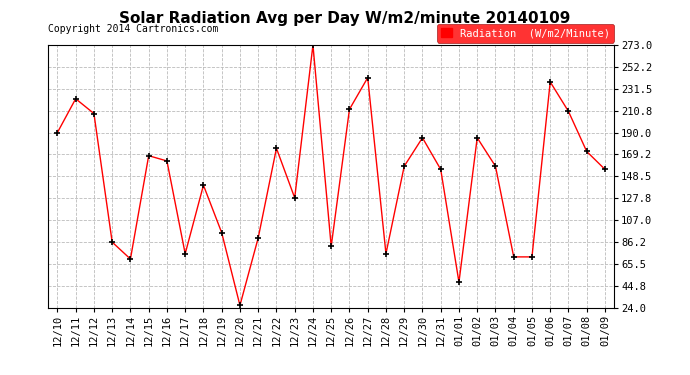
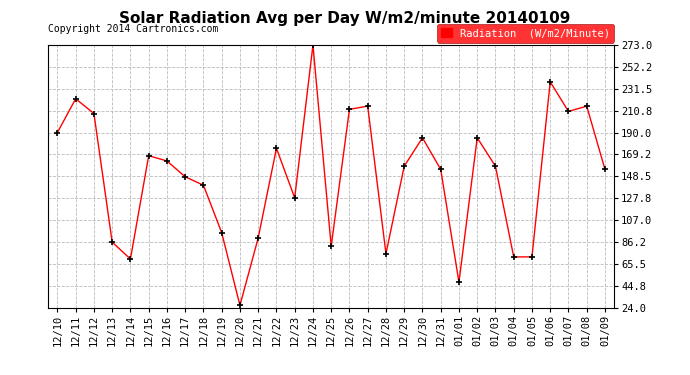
12/17: 75 -> 148
12/27: 242 -> 215
01/08: 172 -> 215
